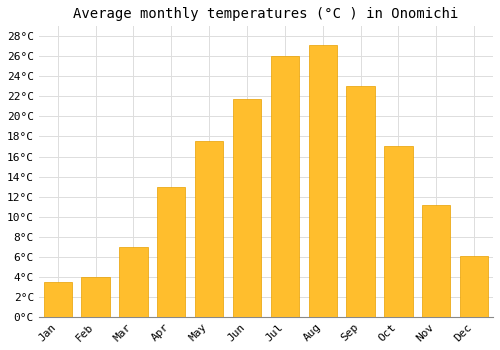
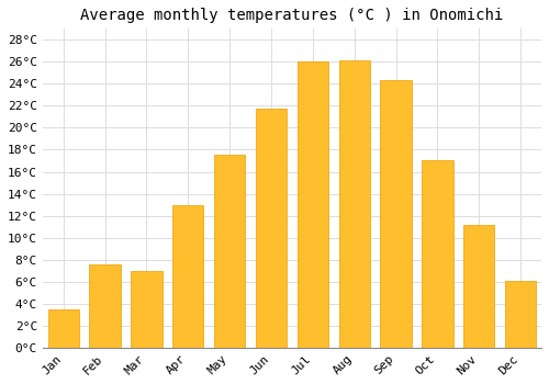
Feb: 4.0°C -> 7.6°C
Aug: 27.1°C -> 26.1°C
Sep: 23.0°C -> 24.3°C
